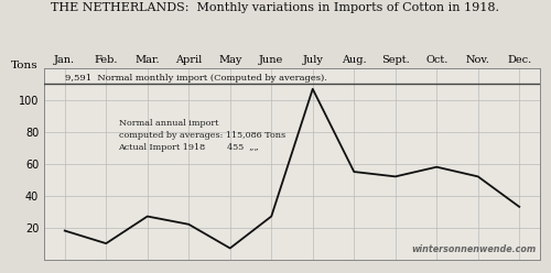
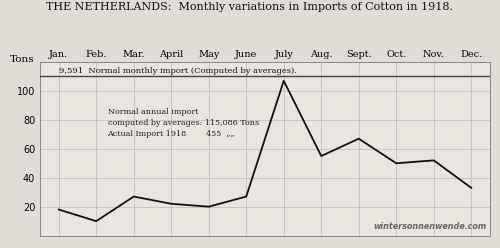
May: 7 -> 20
Sept.: 52 -> 67
Oct.: 58 -> 50
